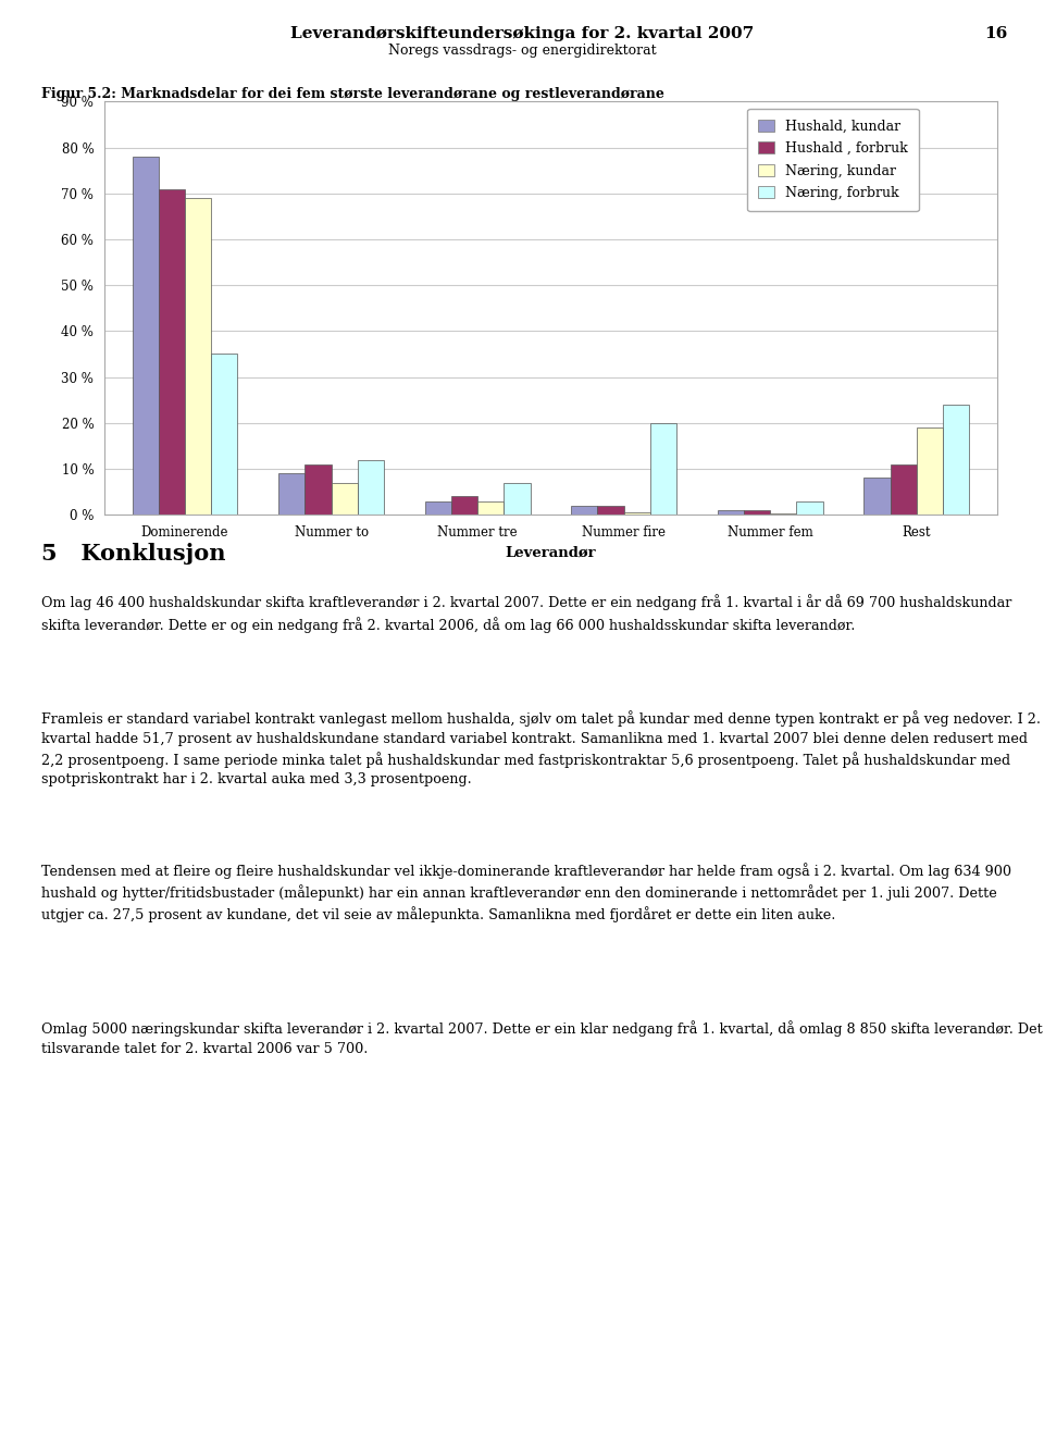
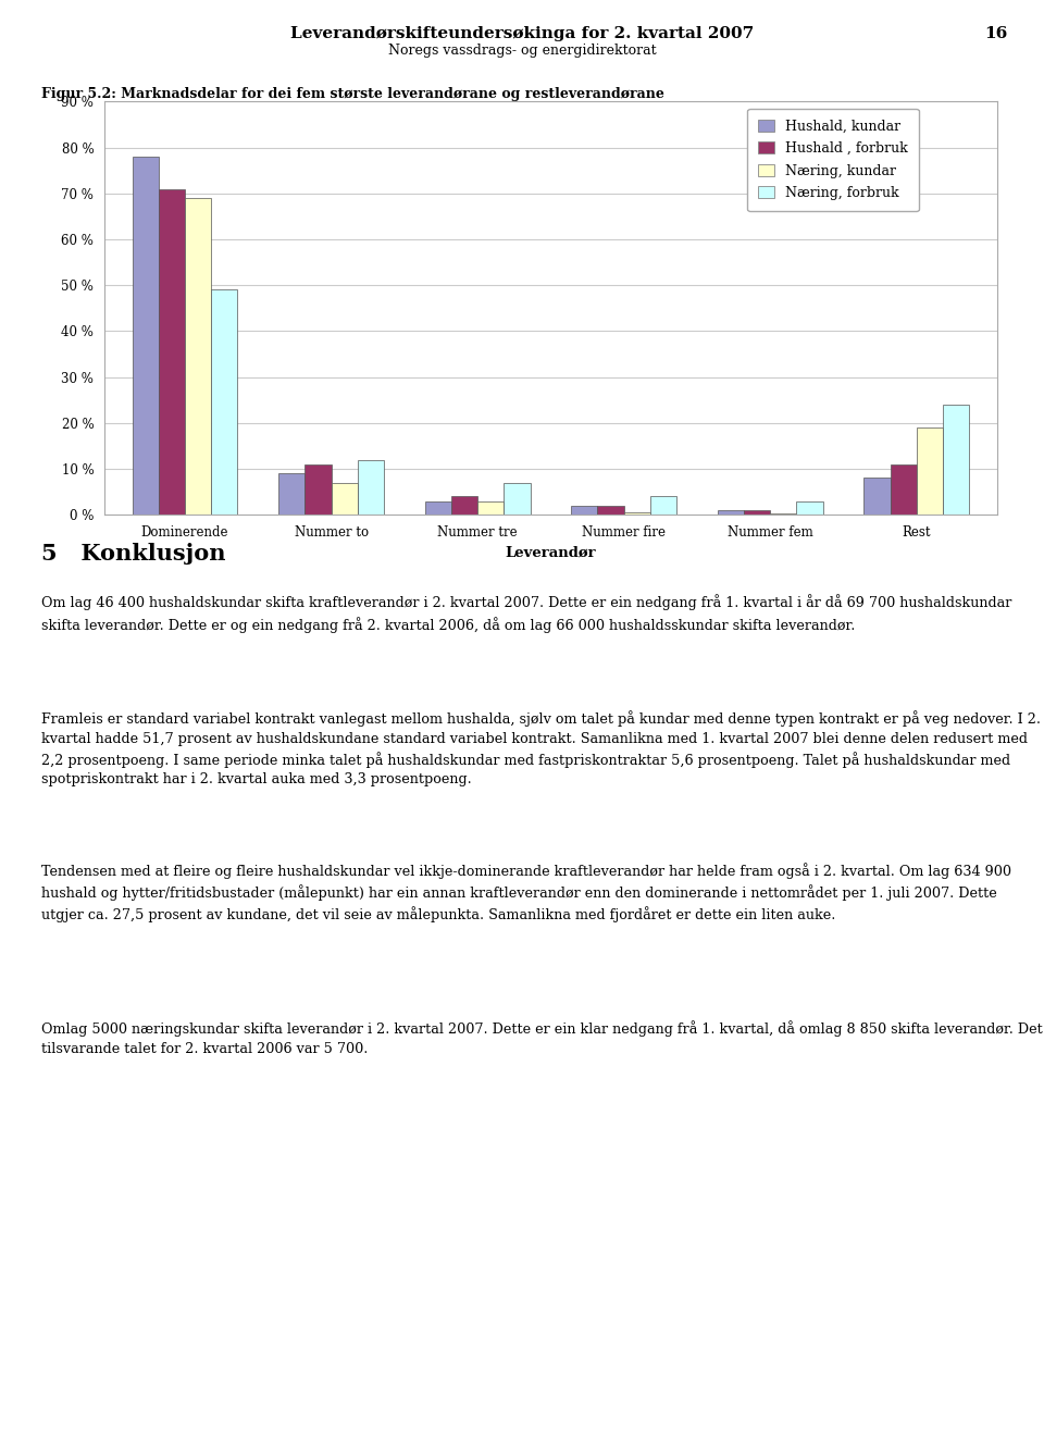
Næring, forbruk/Dominerende: 35 % -> 49 %
Næring, forbruk/Nummer fire: 20 % -> 4 %
